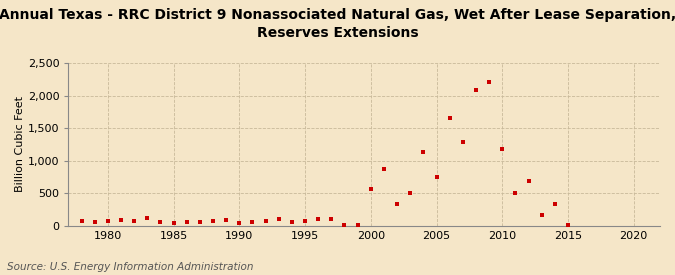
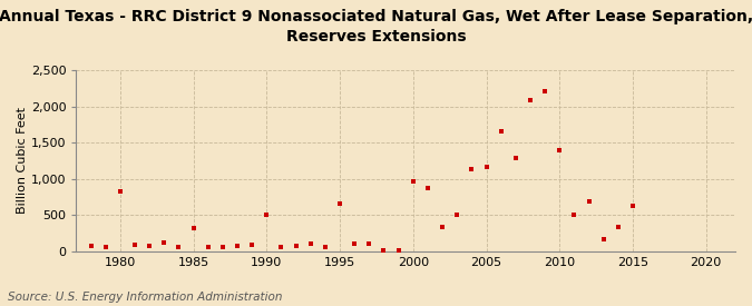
1980: 80 -> 820
1985: 50 -> 320
1990: 50 -> 500
1995: 80 -> 660
2000: 560 -> 960
2005: 750 -> 1,160
2010: 1,180 -> 1,400
2015: 10 -> 620
